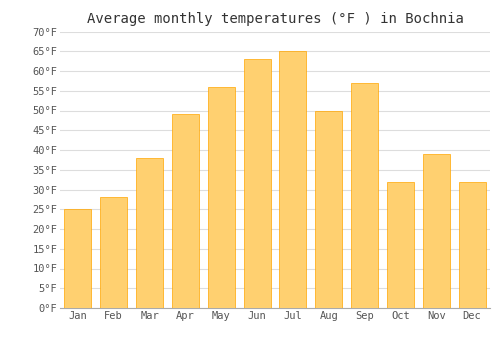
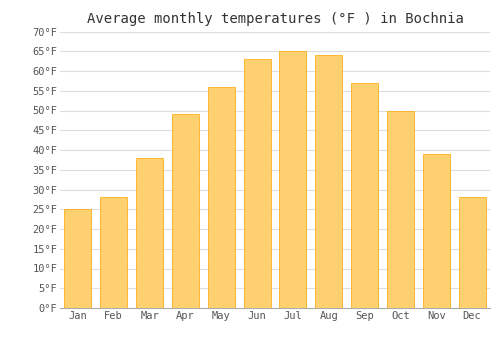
Aug: 50°F -> 64°F
Oct: 32°F -> 50°F
Dec: 32°F -> 28°F
